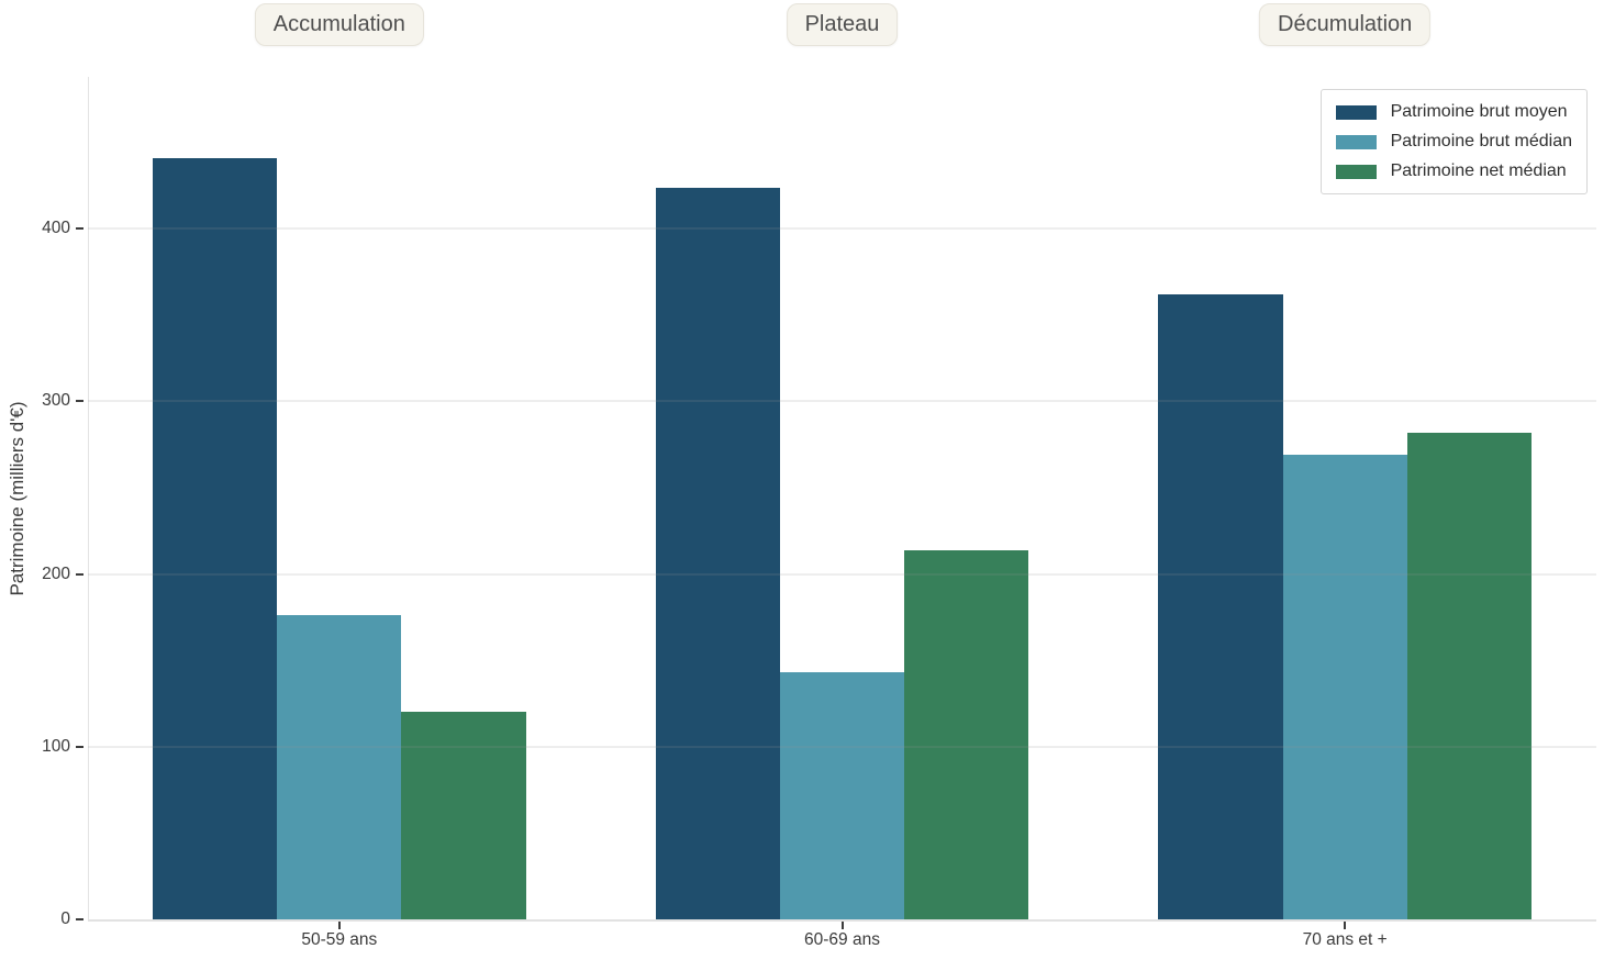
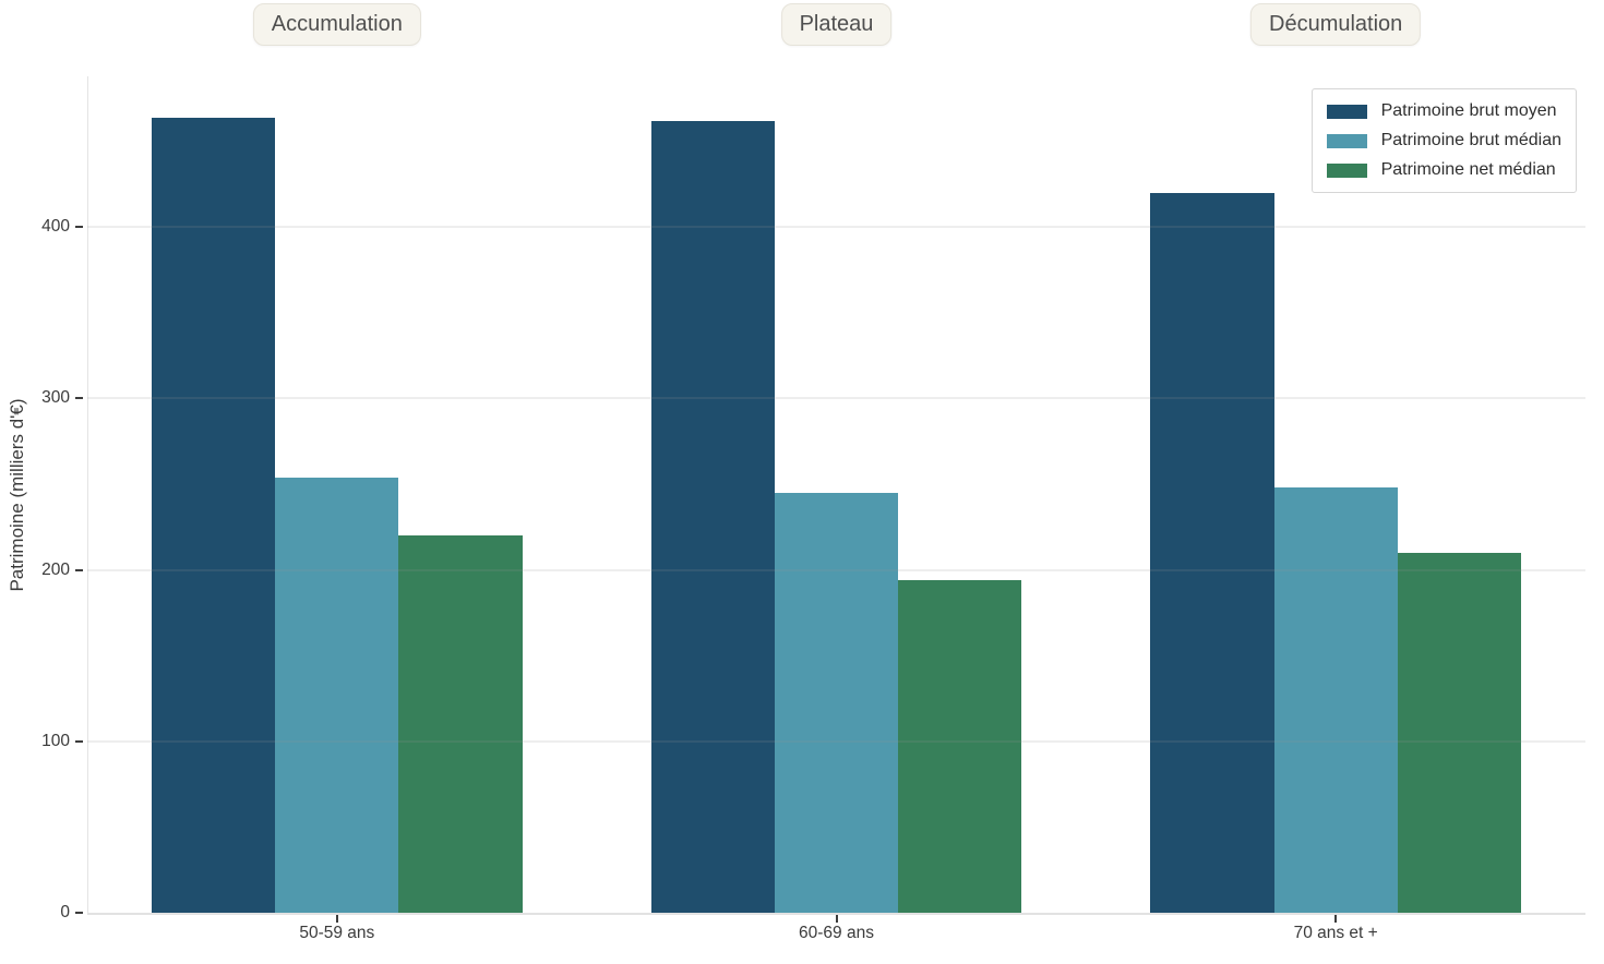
Patrimoine brut moyen/50-59 ans: 441 -> 464
Patrimoine brut médian/50-59 ans: 176 -> 254
Patrimoine net médian/50-59 ans: 120 -> 220
Patrimoine brut moyen/60-69 ans: 424 -> 462
Patrimoine brut médian/60-69 ans: 143 -> 245
Patrimoine net médian/60-69 ans: 214 -> 194
Patrimoine brut moyen/70 ans et +: 362 -> 420
Patrimoine brut médian/70 ans et +: 269 -> 248
Patrimoine net médian/70 ans et +: 282 -> 210
